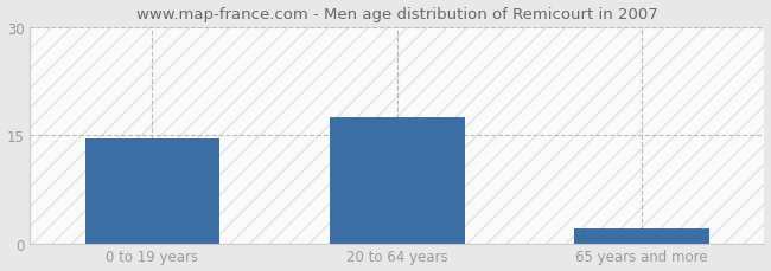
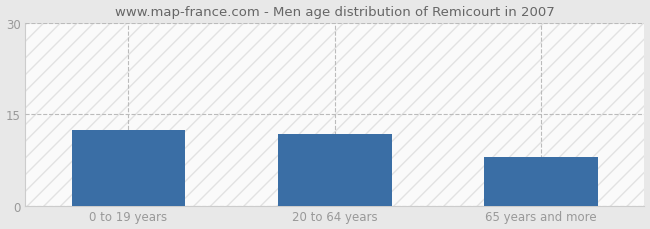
0 to 19 years: 14.5 -> 12.4
20 to 64 years: 17.5 -> 11.8
65 years and more: 2.0 -> 8.0
